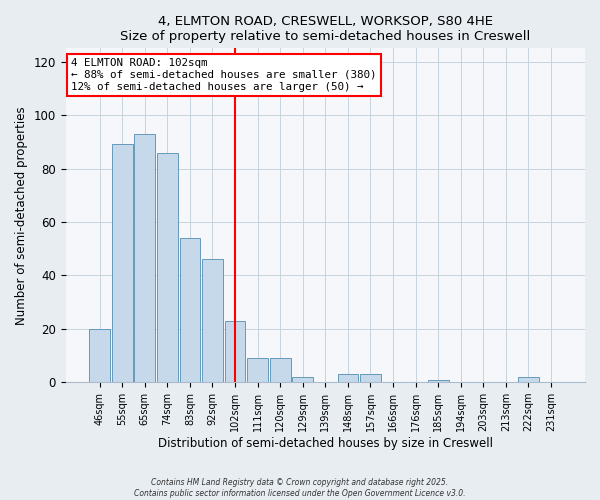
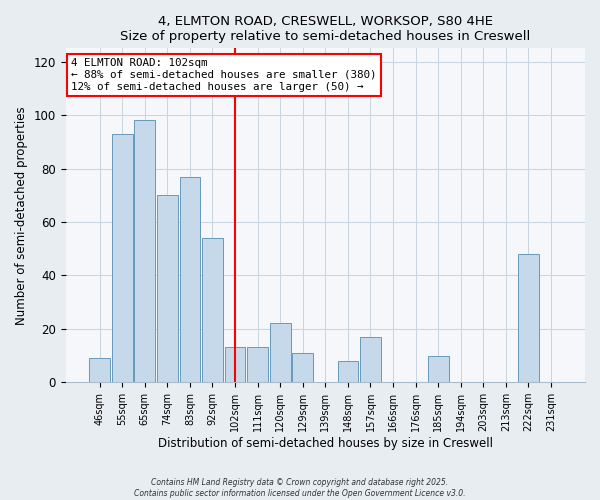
46sqm: 20 -> 9
55sqm: 89 -> 93
65sqm: 93 -> 98
74sqm: 86 -> 70
83sqm: 54 -> 77
92sqm: 46 -> 54
102sqm: 23 -> 13
111sqm: 9 -> 13
120sqm: 9 -> 22
129sqm: 2 -> 11
148sqm: 3 -> 8
157sqm: 3 -> 17
185sqm: 1 -> 10
222sqm: 2 -> 48
